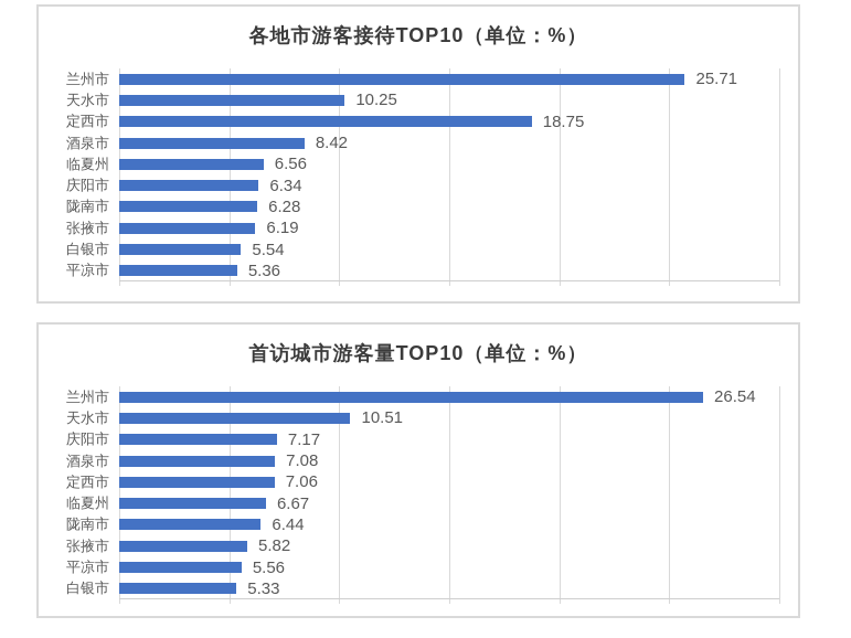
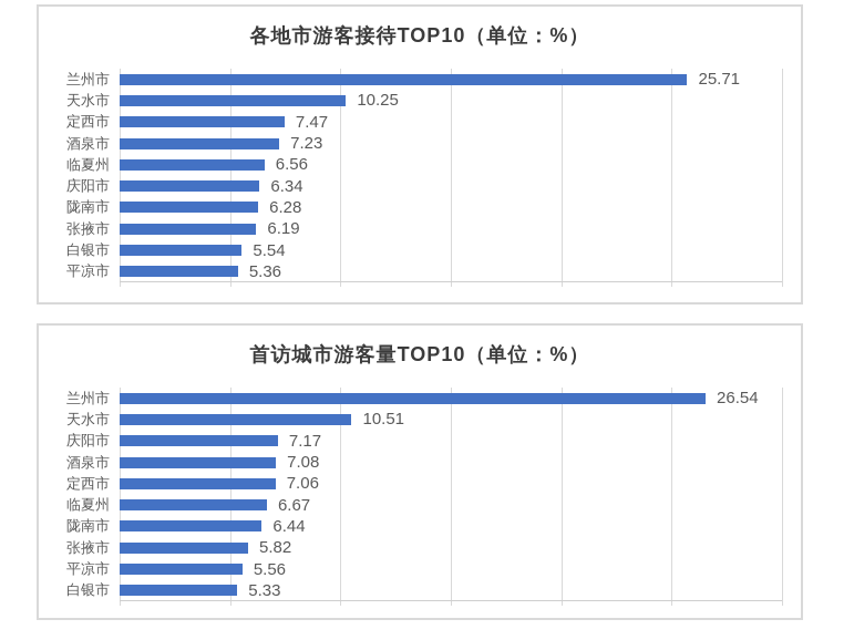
各地市游客接待TOP10（单位：%）/定西市: 18.75 -> 7.47
各地市游客接待TOP10（单位：%）/酒泉市: 8.42 -> 7.23
